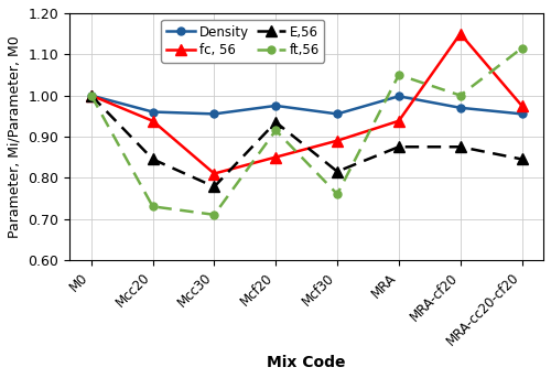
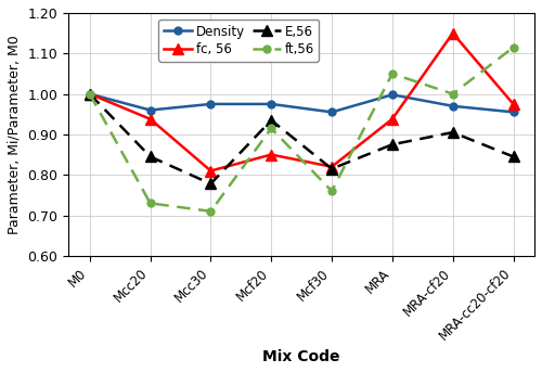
Density/Mcc30: 0.955 -> 0.975
fc, 56/Mcf30: 0.890 -> 0.820
E,56/MRA-cf20: 0.875 -> 0.905
